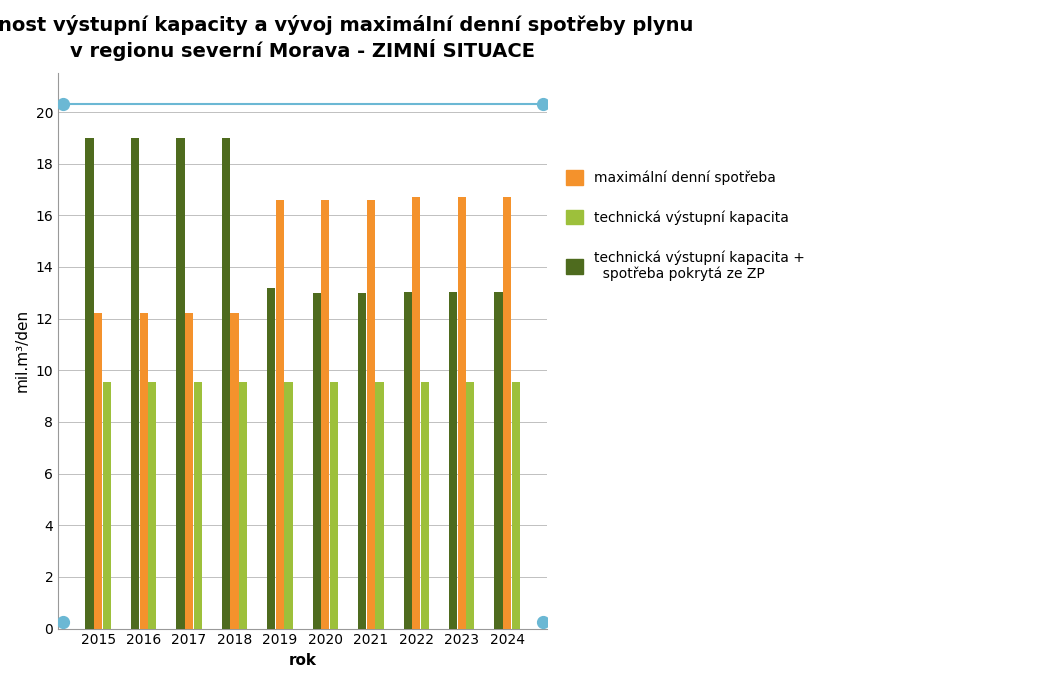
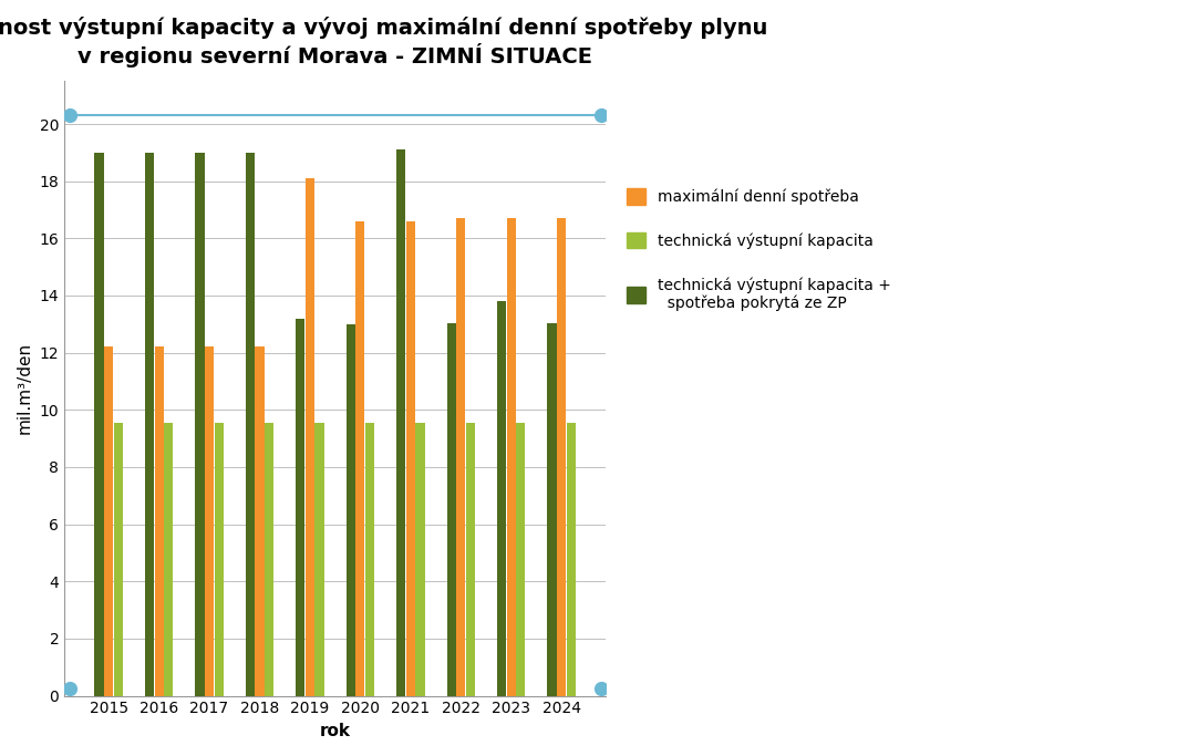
maximální denní spotřeba/2019: 16.6 -> 18.1
technická výstupní kapacita + spotřeba pokrytá ze ZP/2021: 13.00 -> 19.10
technická výstupní kapacita + spotřeba pokrytá ze ZP/2023: 13.05 -> 13.80
